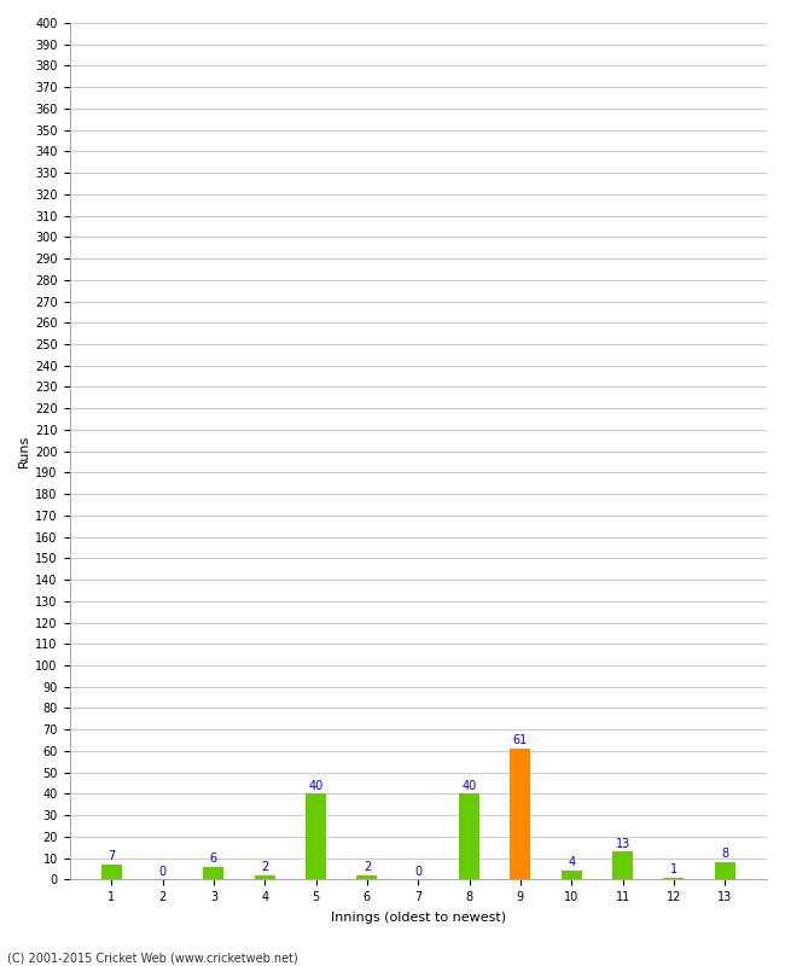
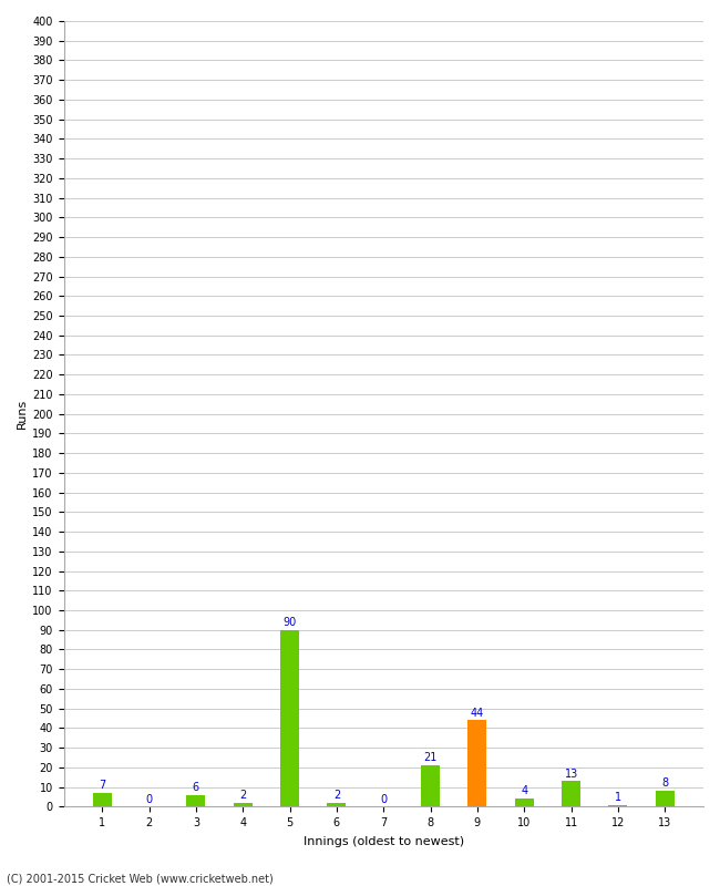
5: 40 -> 90
8: 40 -> 21
9: 61 -> 44
